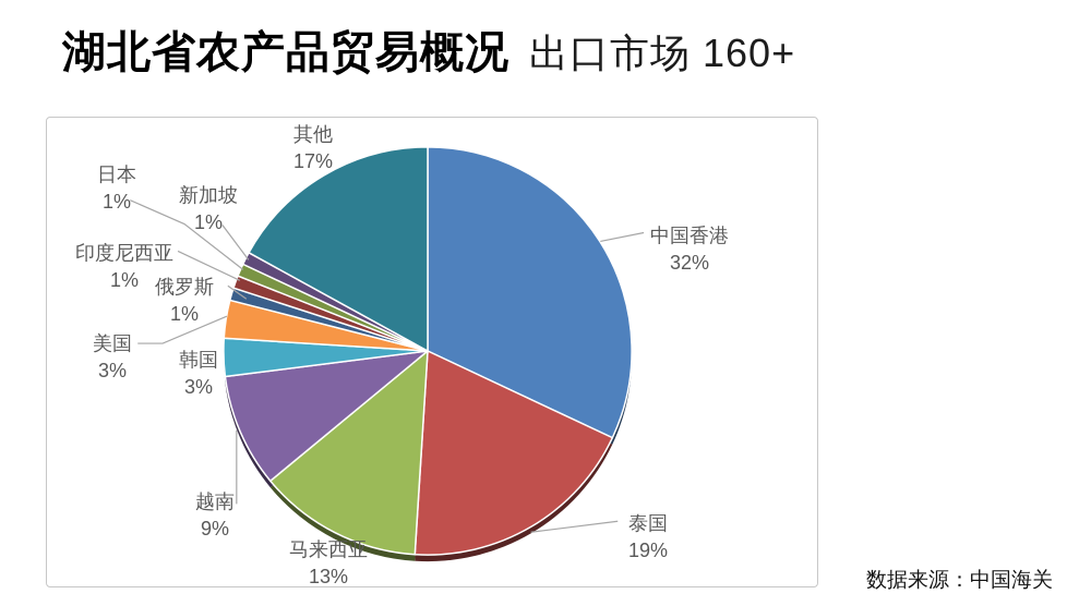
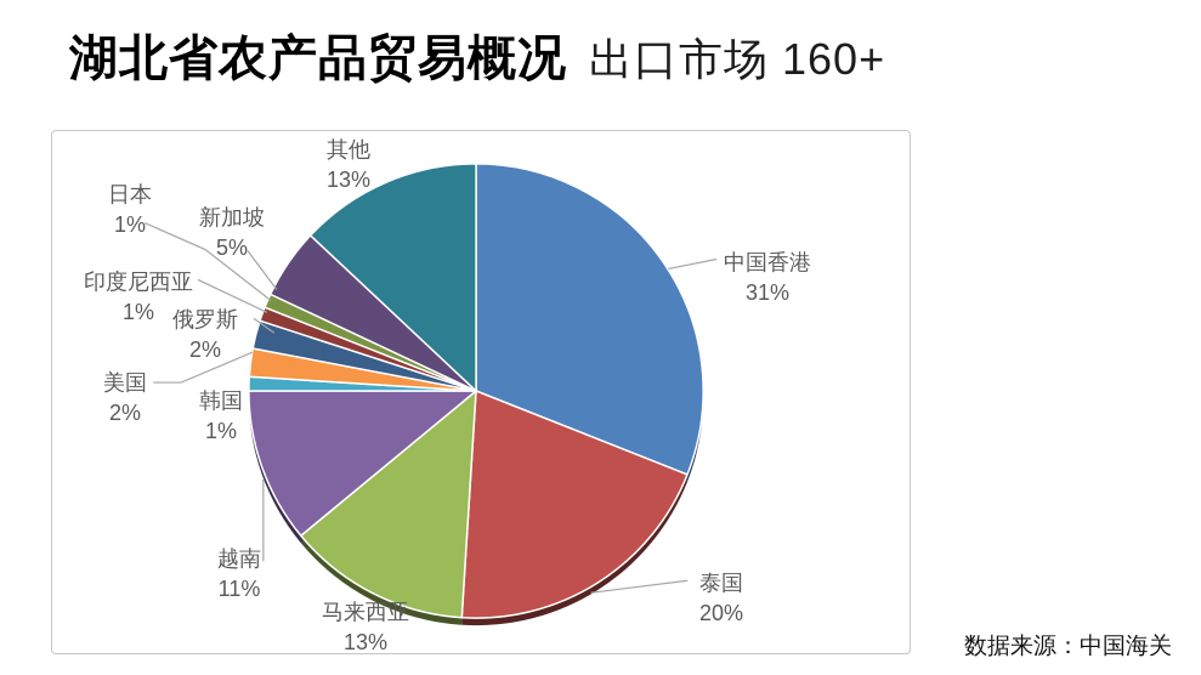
中国香港: 32% -> 31%
泰国: 19% -> 20%
越南: 9% -> 11%
韩国: 3% -> 1%
美国: 3% -> 2%
俄罗斯: 1% -> 2%
新加坡: 1% -> 5%
其他: 17% -> 13%
